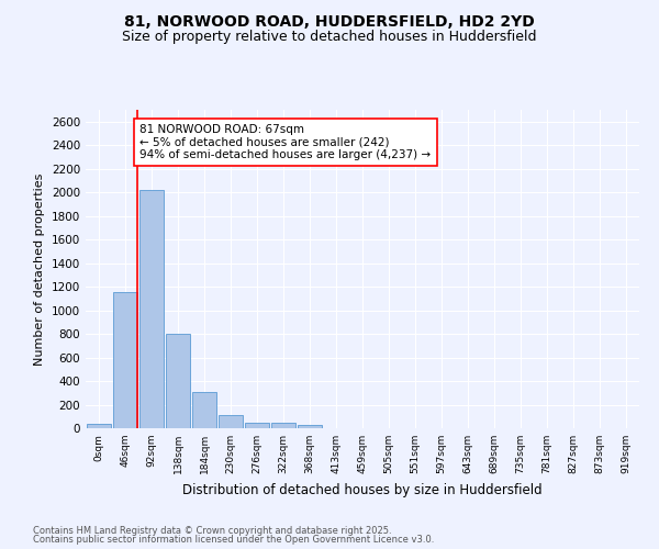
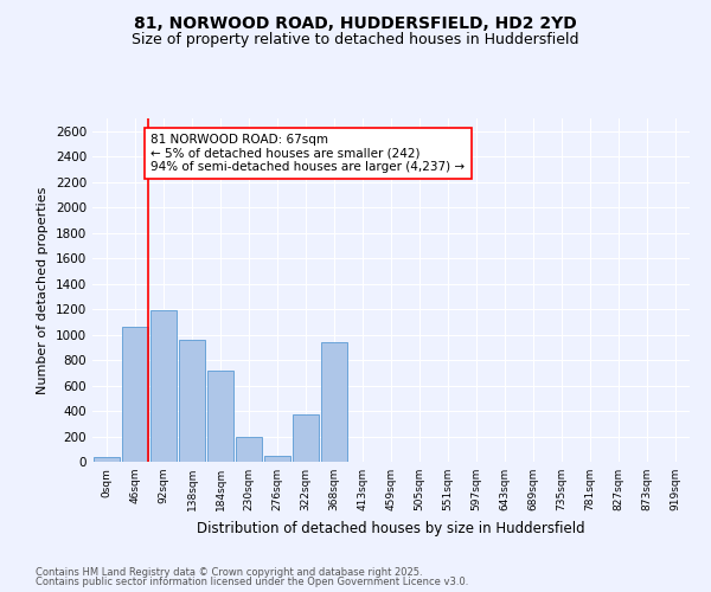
46sqm: 1150 -> 1060
92sqm: 2020 -> 1190
138sqm: 800 -> 960
184sqm: 300 -> 720
230sqm: 110 -> 200
322sqm: 50 -> 370
368sqm: 30 -> 940
